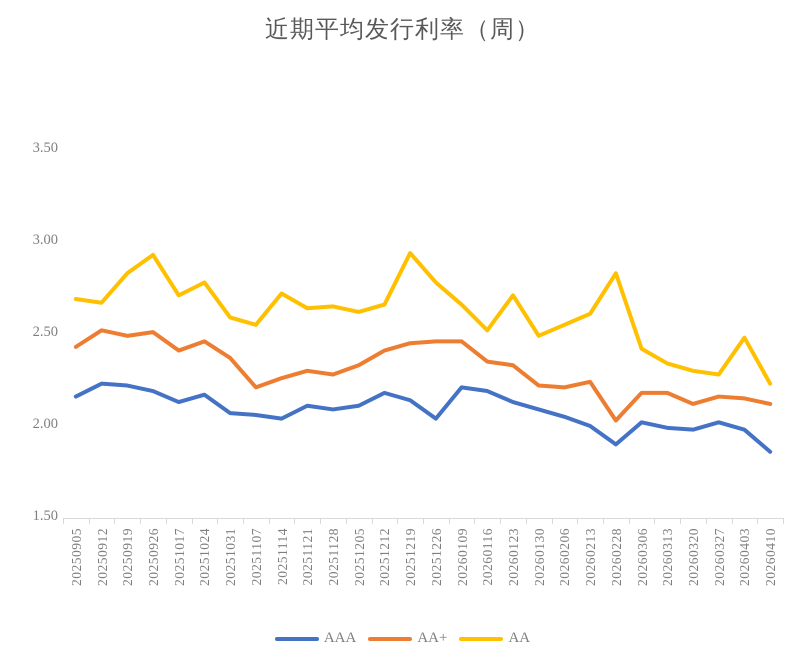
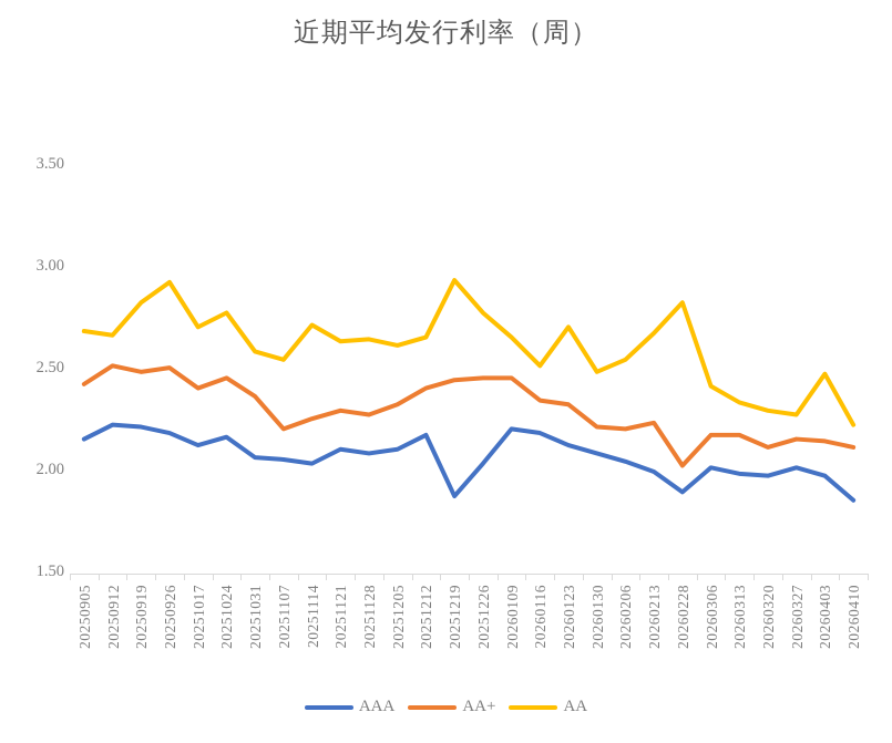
AAA/20251219: 2.14 -> 1.88
AA/20260213: 2.61 -> 2.68
